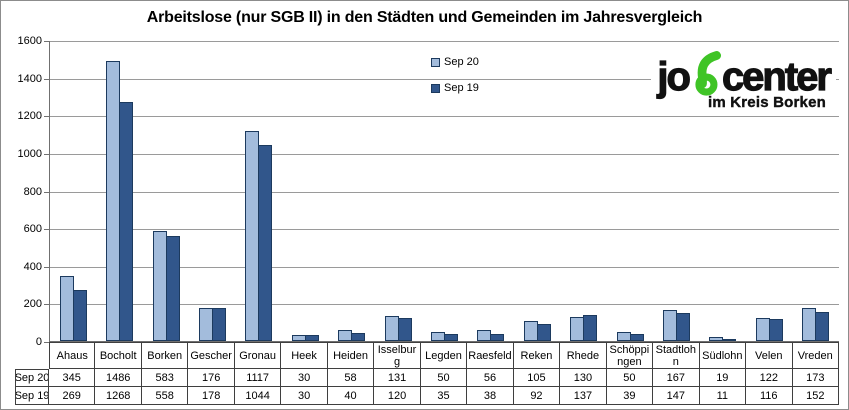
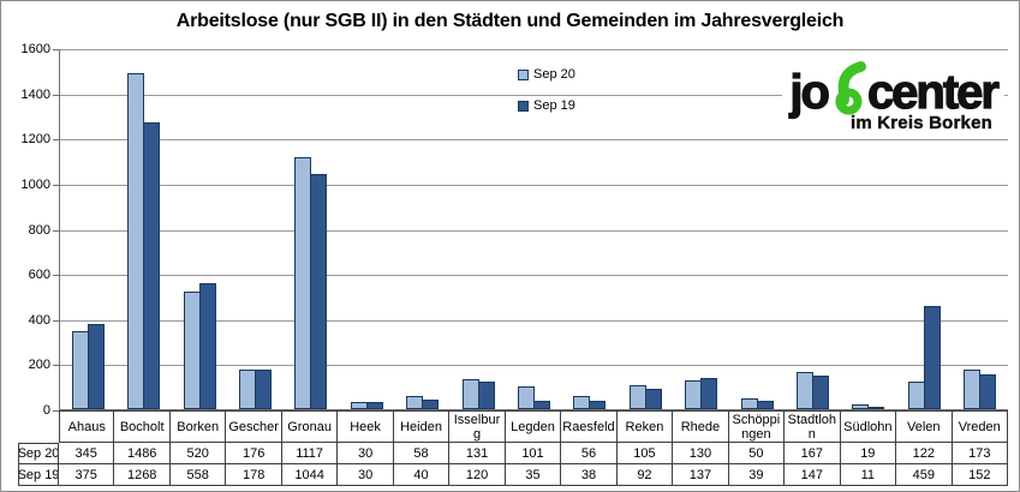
Sep 19/Ahaus: 269 -> 375
Sep 20/Borken: 583 -> 520
Sep 20/Legden: 50 -> 101
Sep 19/Velen: 116 -> 459
